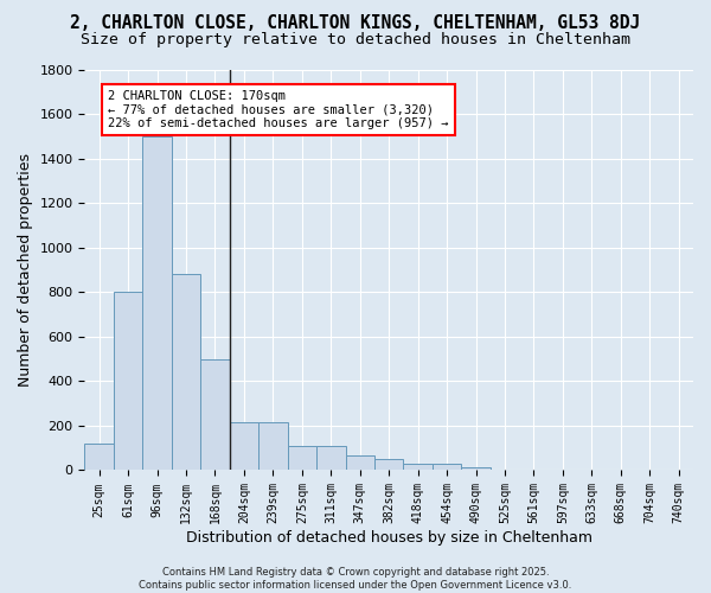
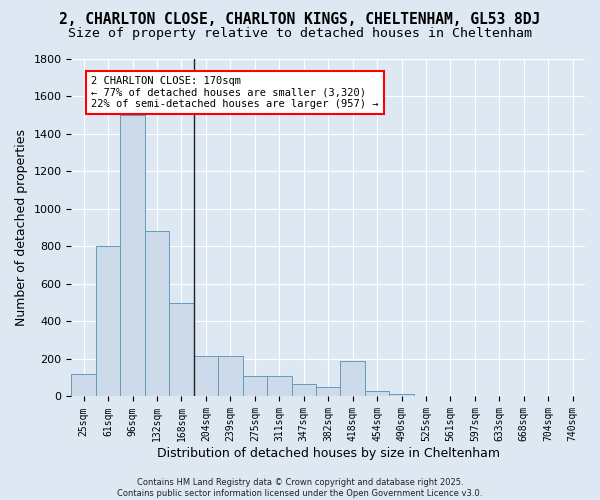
418sqm: 30 -> 190
